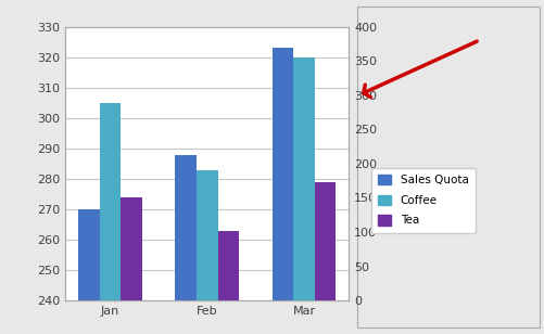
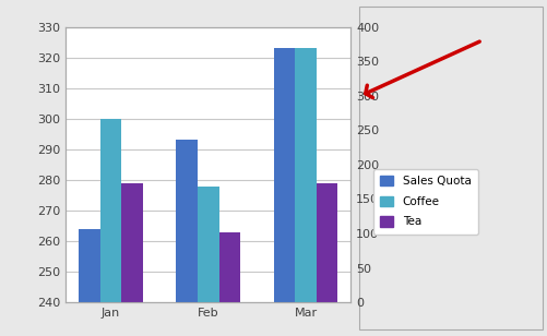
Sales Quota/Jan: 270 -> 264
Coffee/Jan: 305 -> 300
Tea/Jan: 274 -> 279
Sales Quota/Feb: 288 -> 293
Coffee/Feb: 283 -> 278
Coffee/Mar: 320 -> 323
